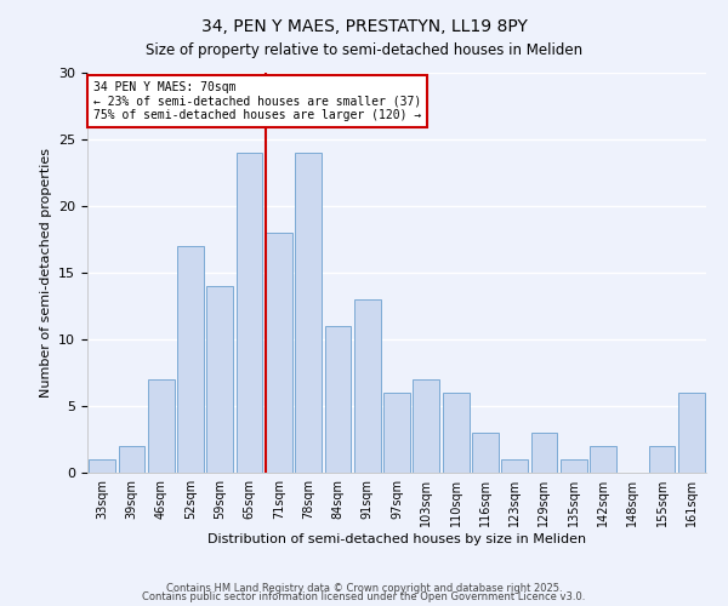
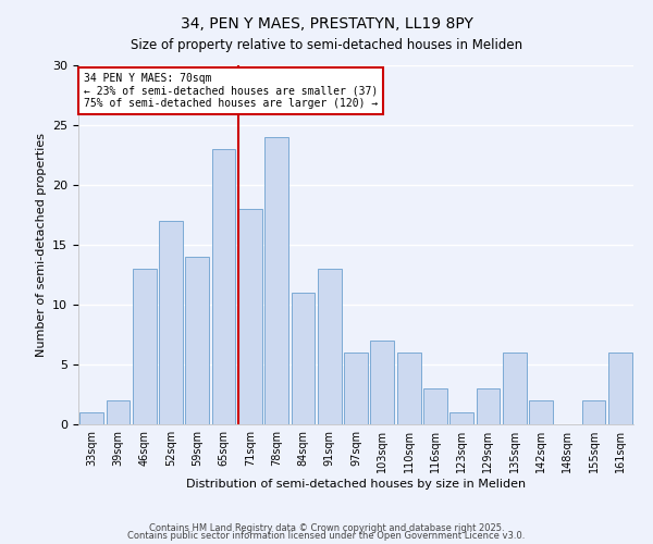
46sqm: 7 -> 13
65sqm: 24 -> 23
135sqm: 1 -> 6
